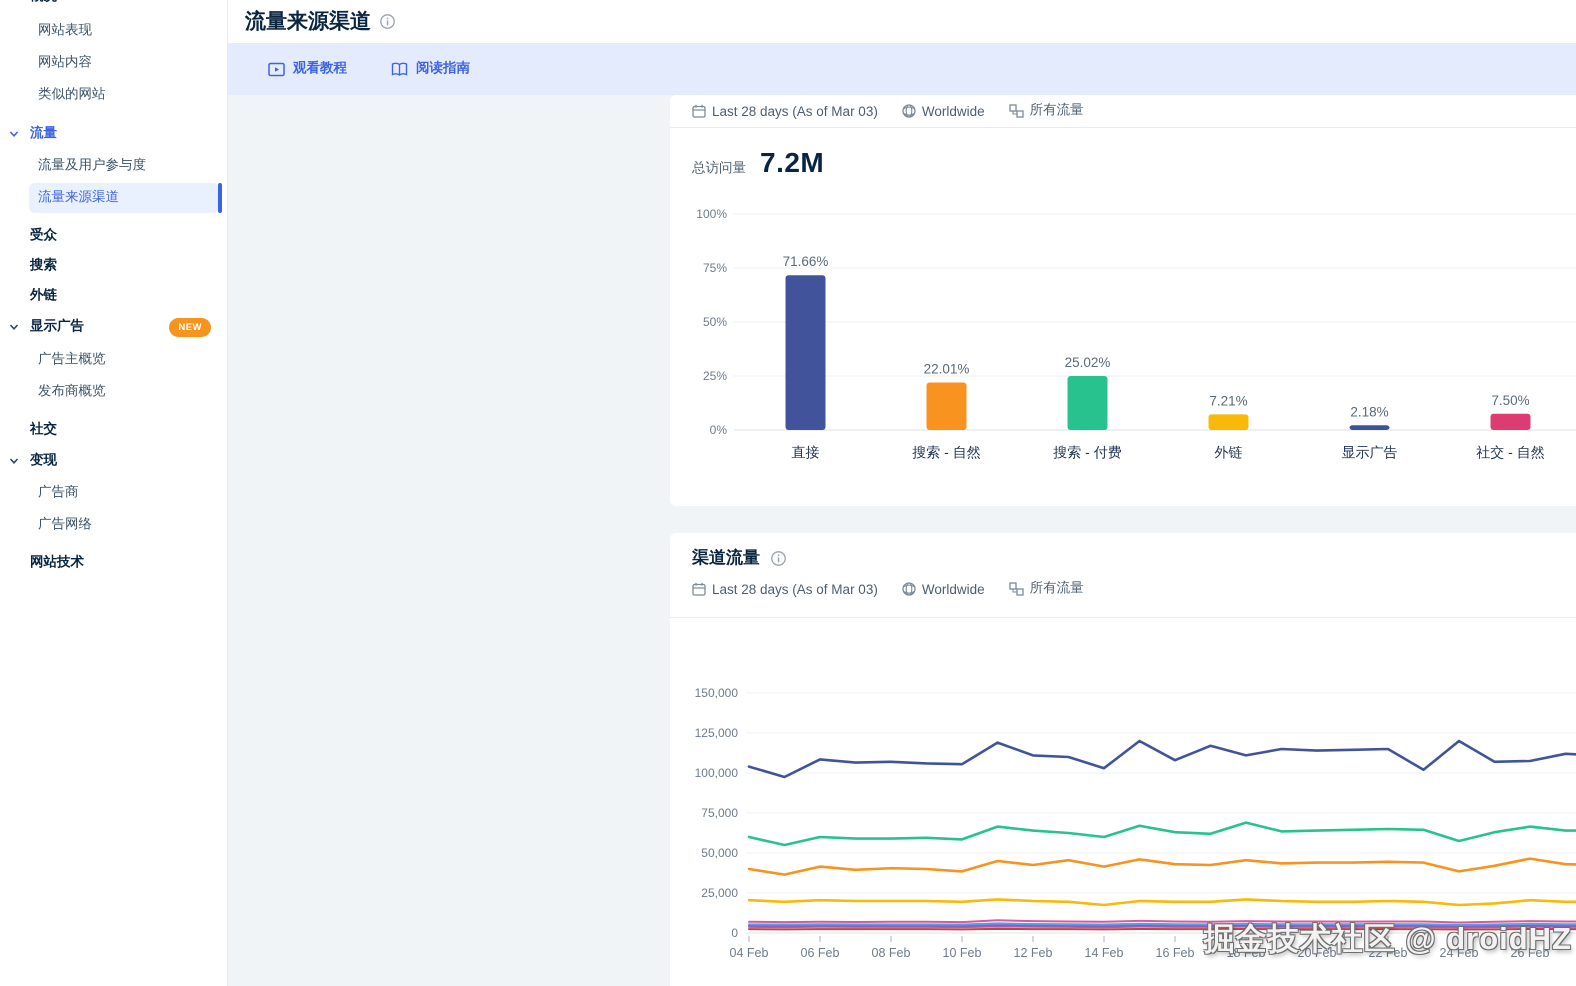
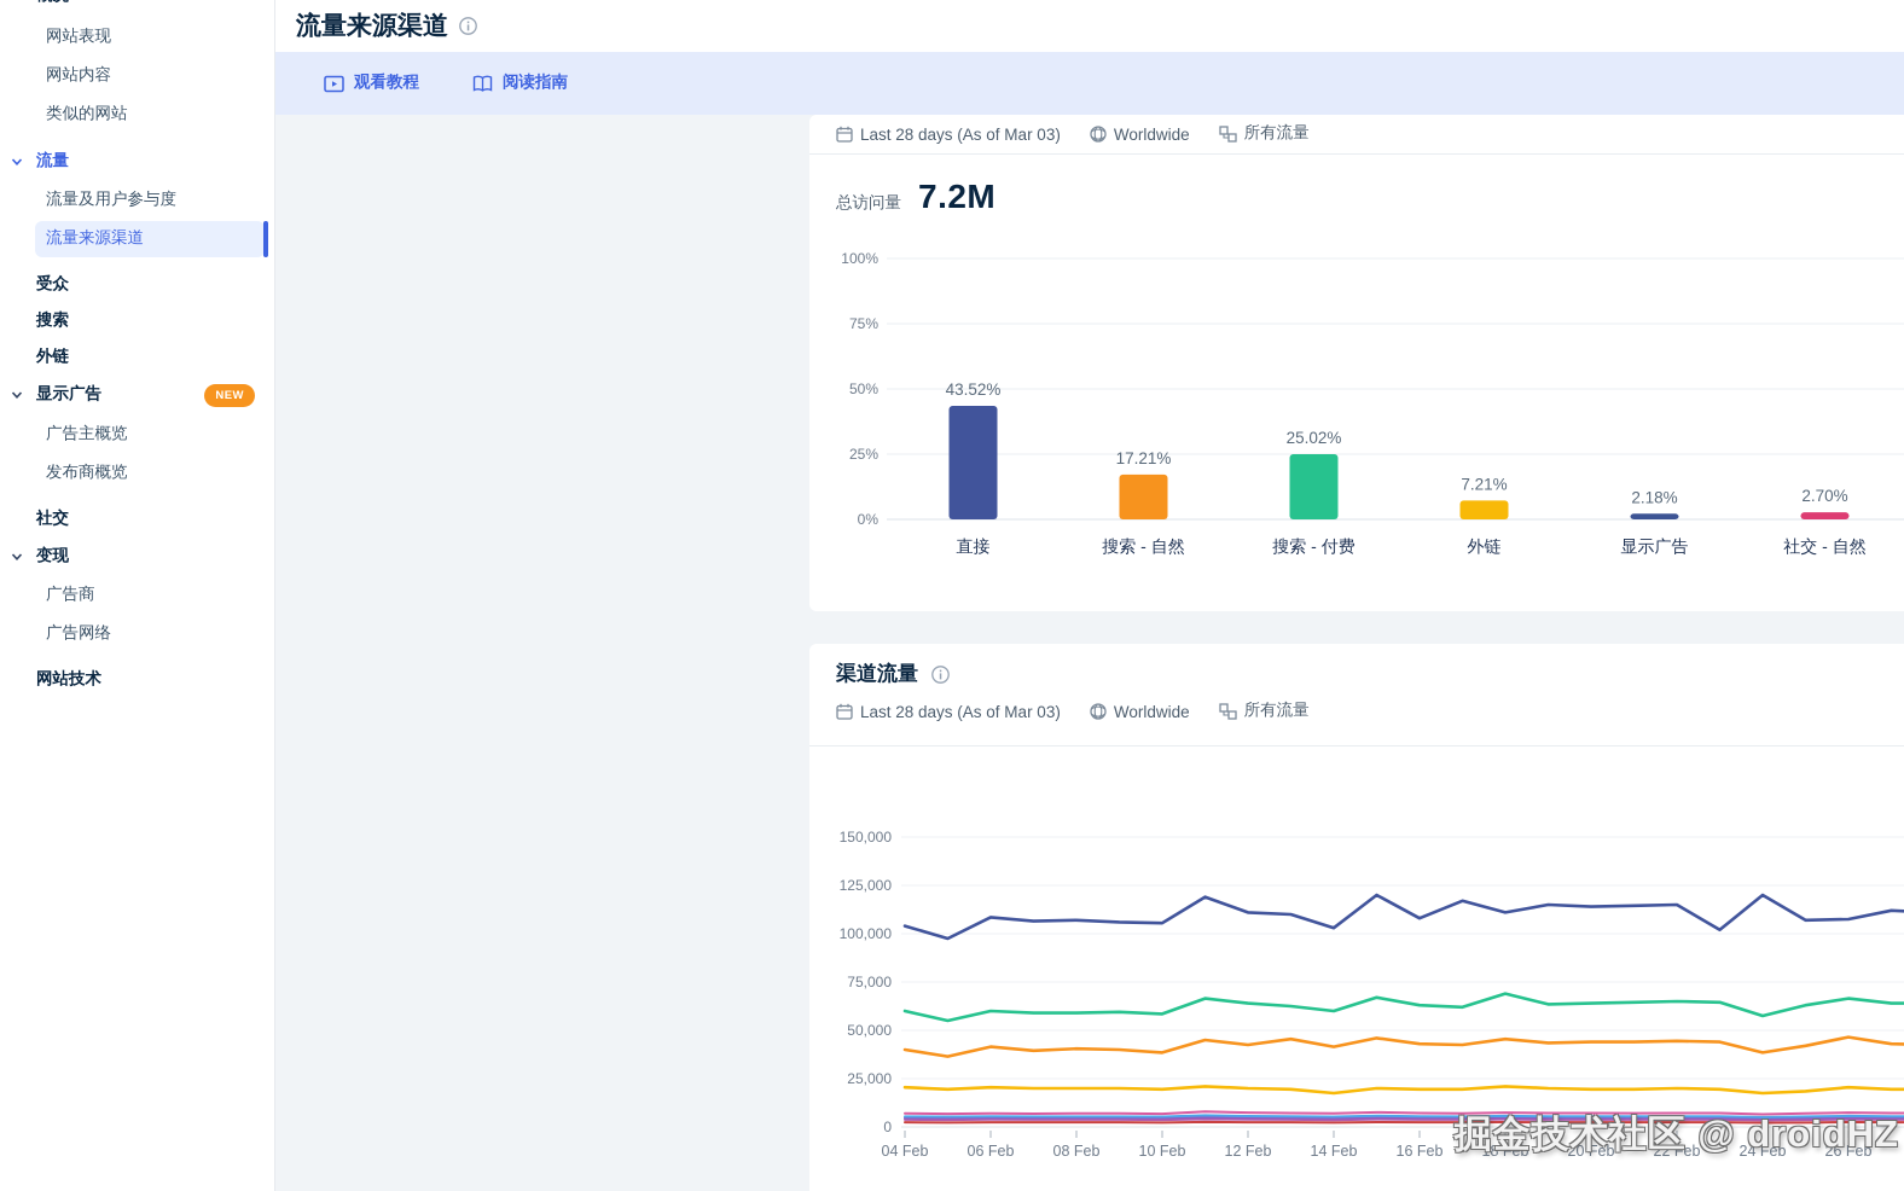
总访问量 7.2M/直接: 71.66% -> 43.52%
总访问量 7.2M/搜索 - 自然: 22.01% -> 17.21%
总访问量 7.2M/社交 - 自然: 7.50% -> 2.70%
